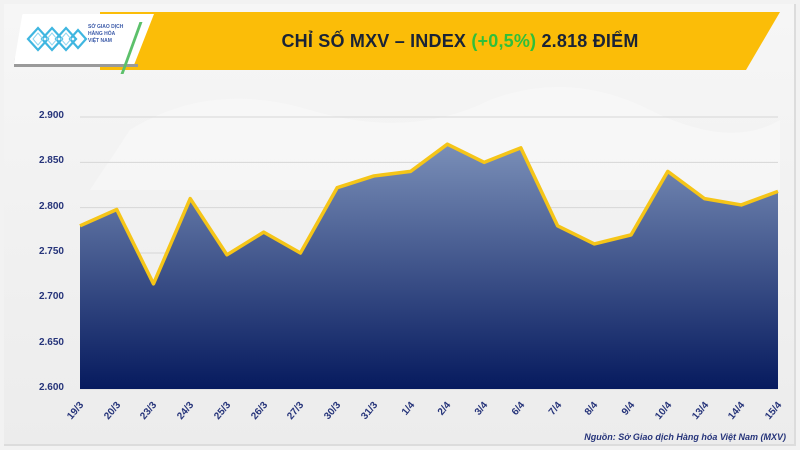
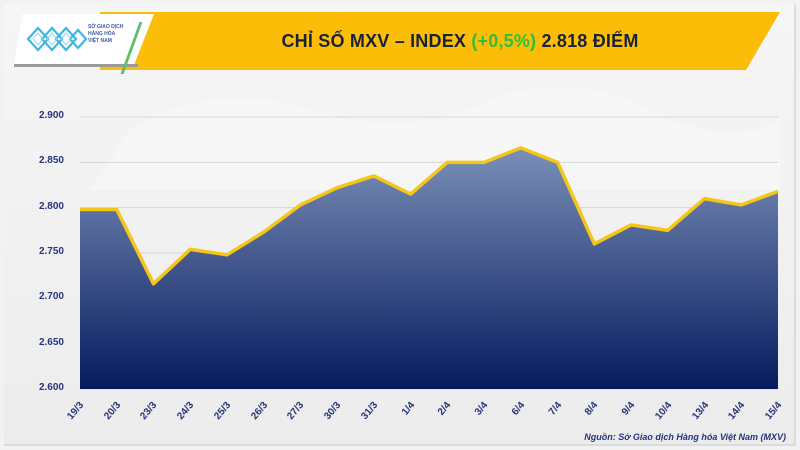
19/3: 2780 -> 2800
24/3: 2810 -> 2750
27/3: 2750 -> 2800
1/4: 2840 -> 2820
2/4: 2870 -> 2850
7/4: 2780 -> 2850
9/4: 2770 -> 2780
10/4: 2840 -> 2780
